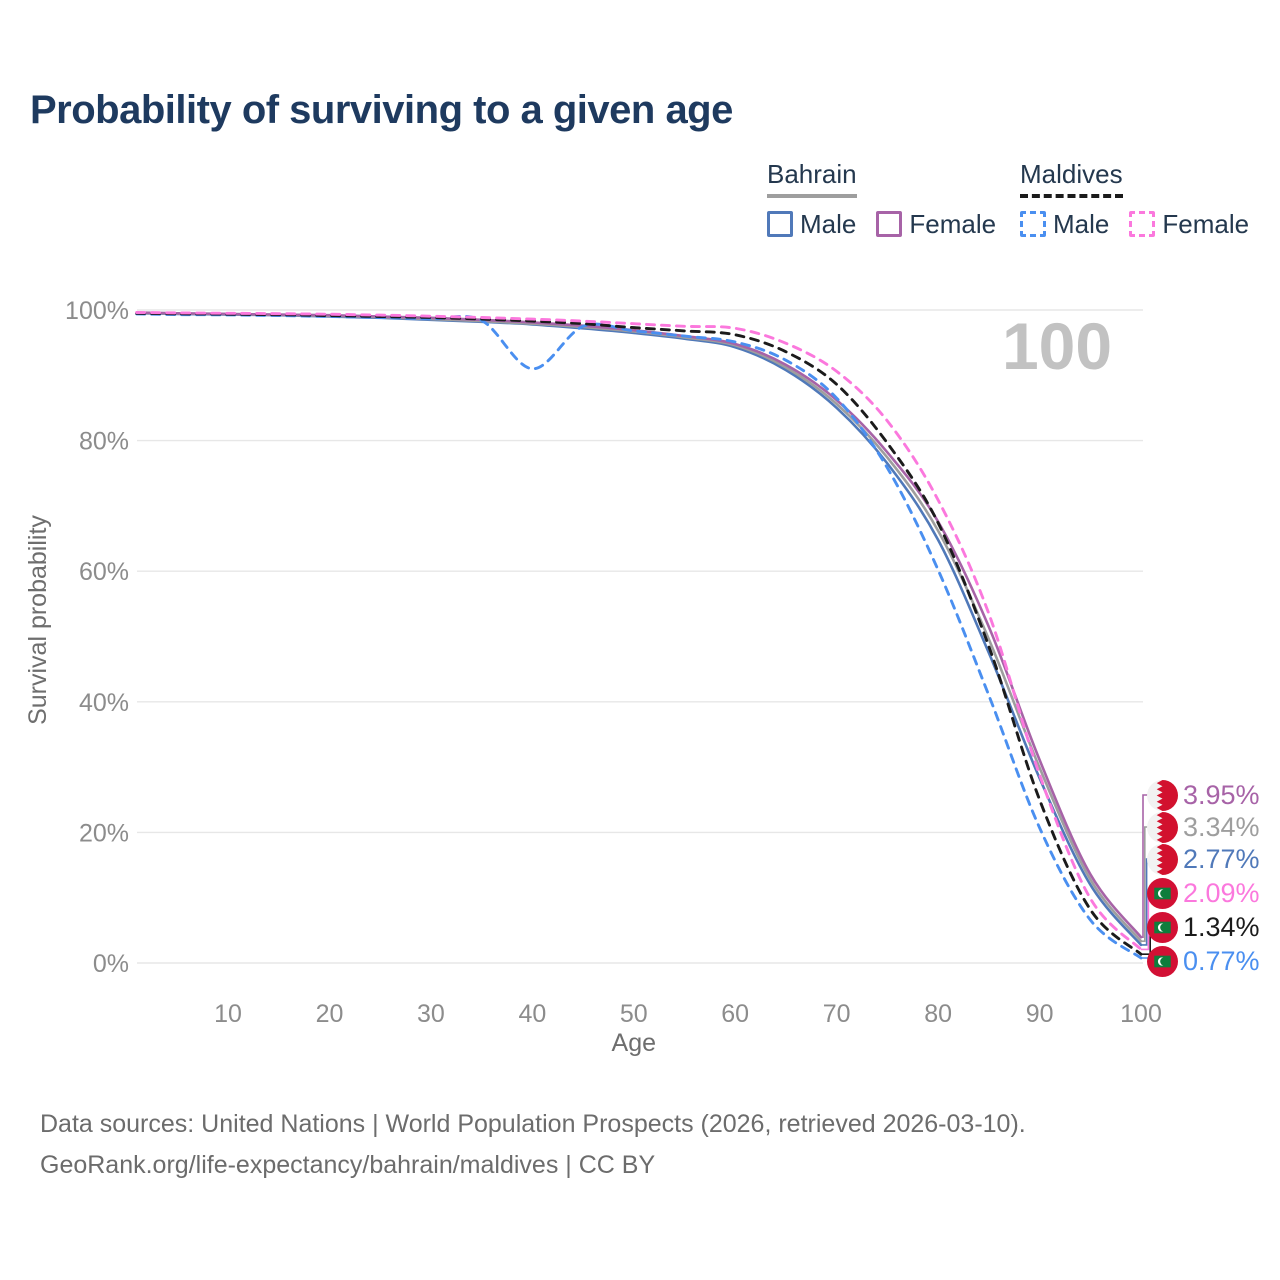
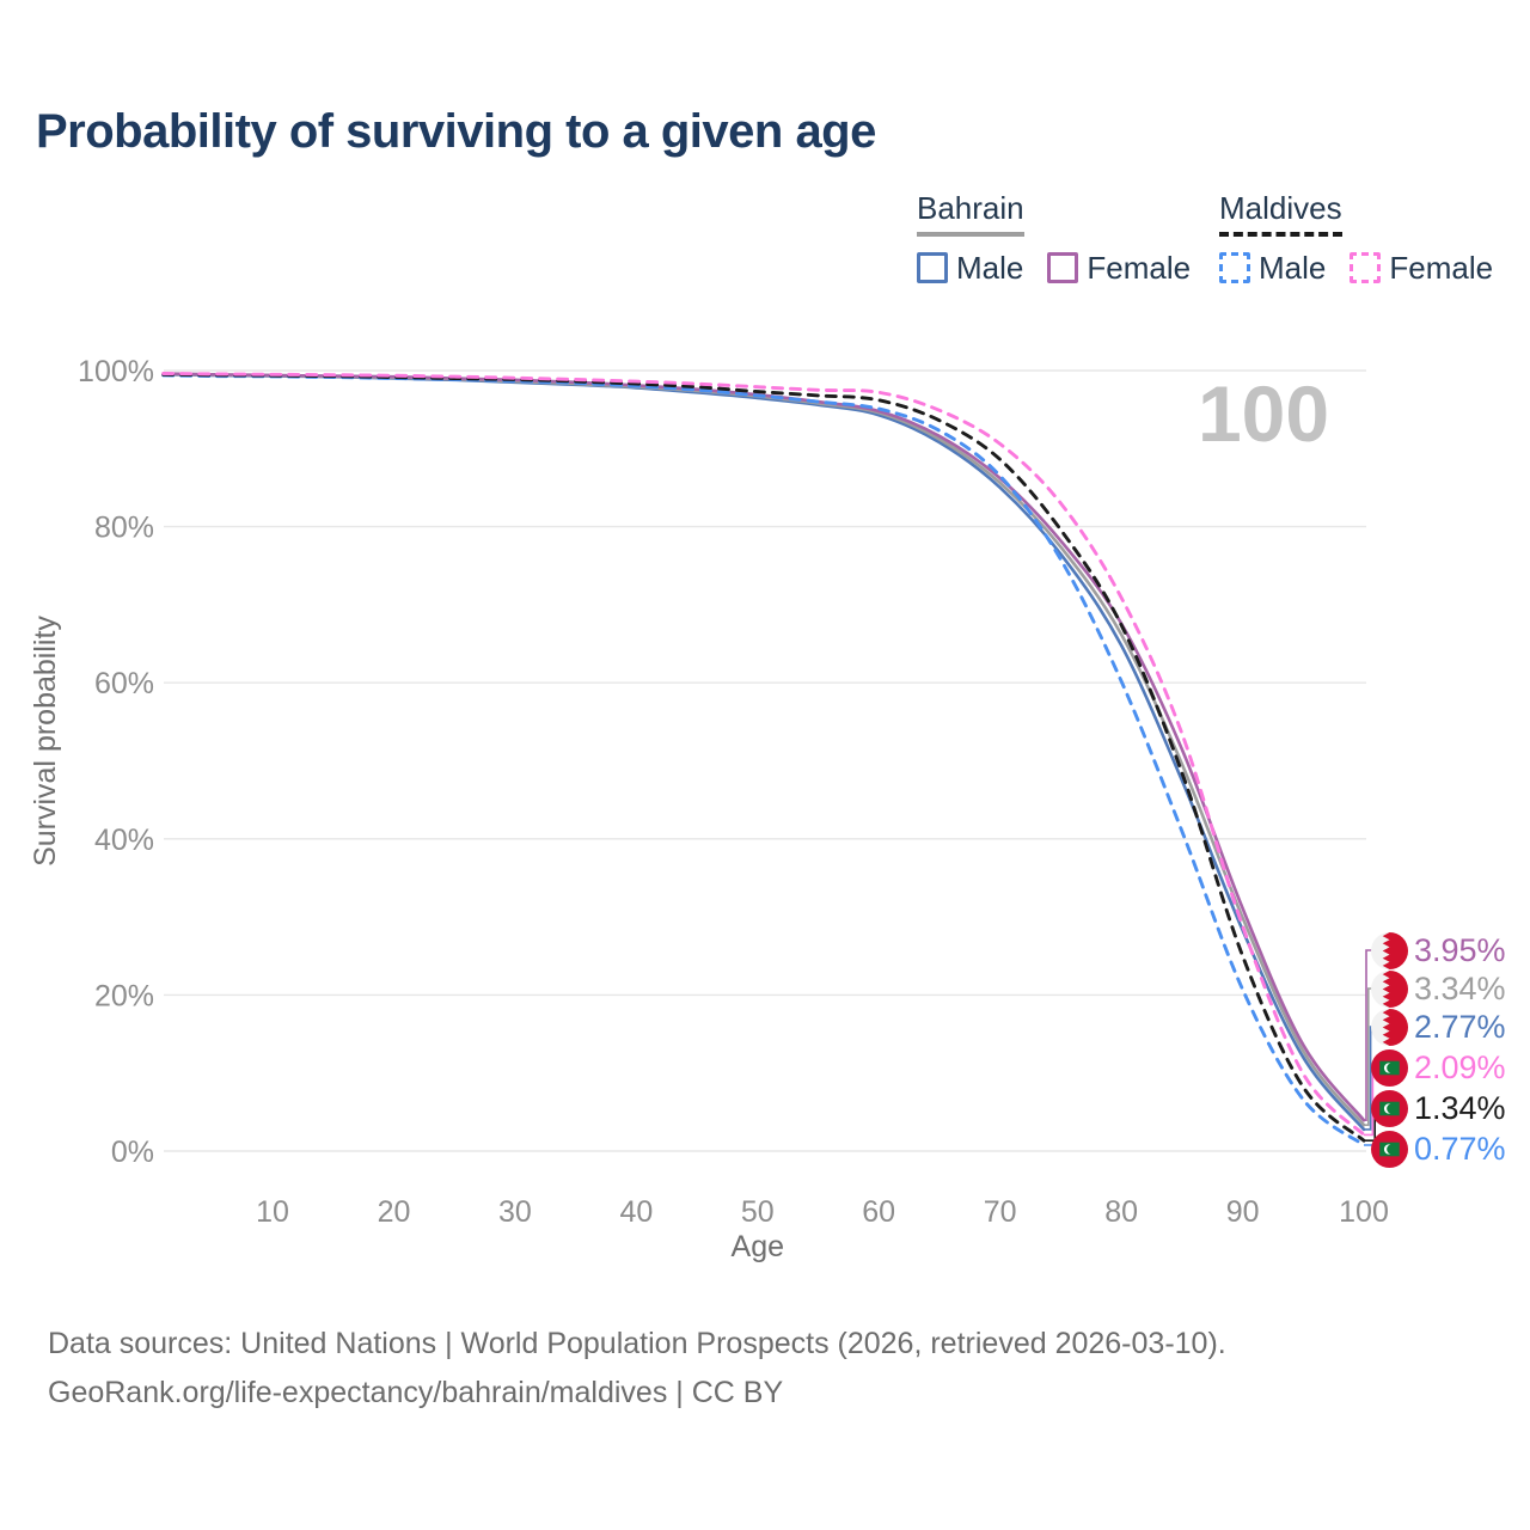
Maldives Male/40: 91% -> 98%
